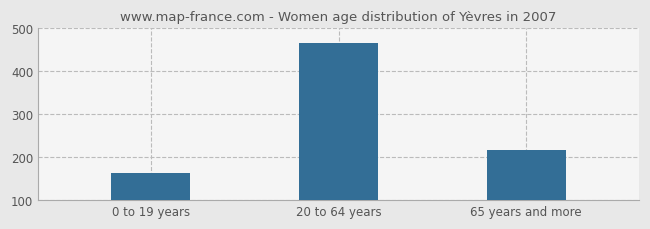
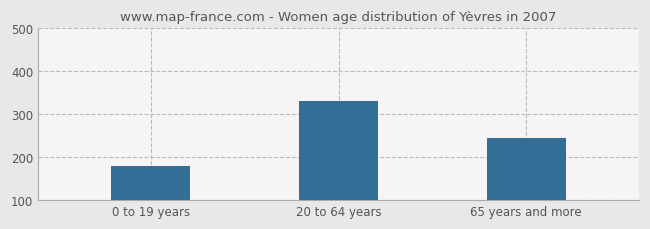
0 to 19 years: 162 -> 180
20 to 64 years: 467 -> 330
65 years and more: 217 -> 245
